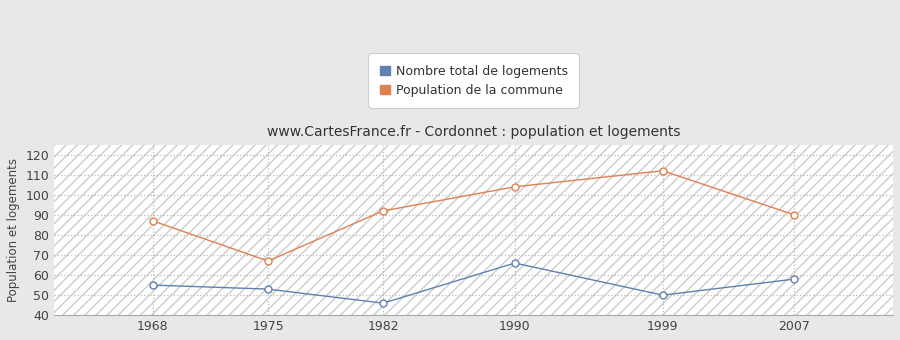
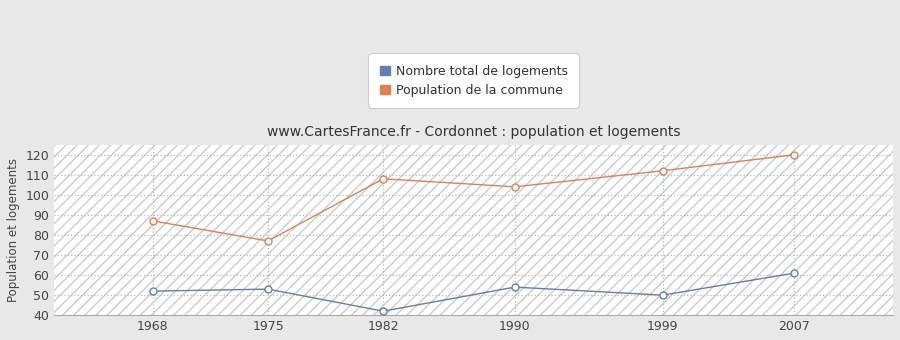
Nombre total de logements/1968: 55 -> 52
Population de la commune/1975: 67 -> 77
Nombre total de logements/1982: 46 -> 42
Population de la commune/1982: 92 -> 108
Nombre total de logements/1990: 66 -> 54
Nombre total de logements/2007: 58 -> 61
Population de la commune/2007: 90 -> 120
